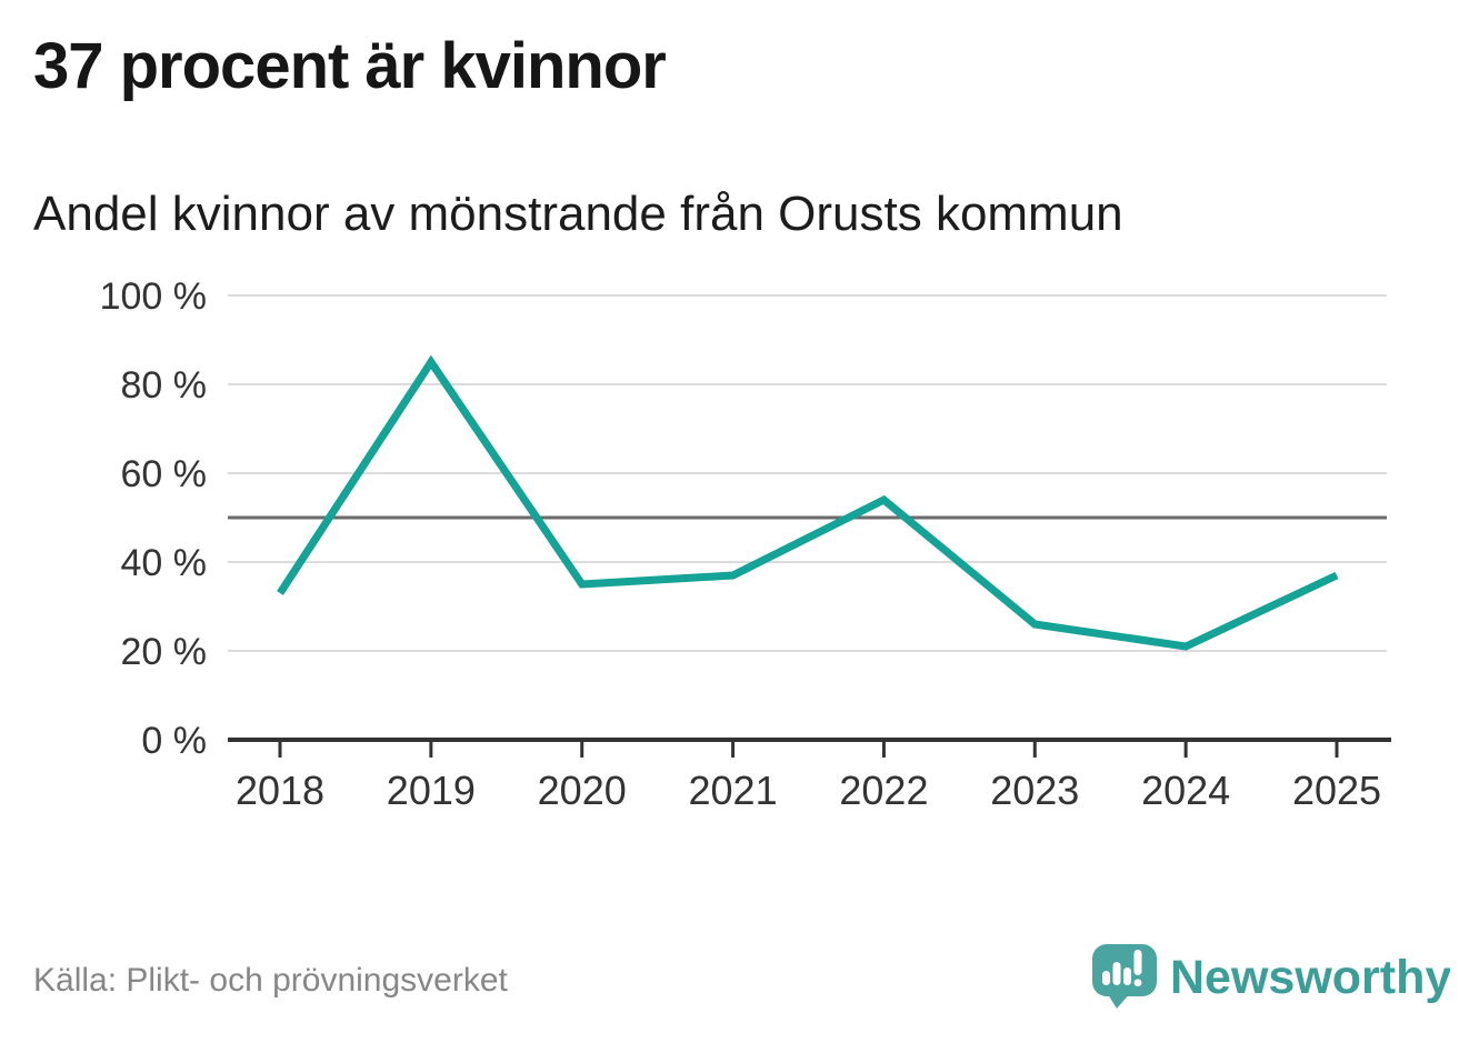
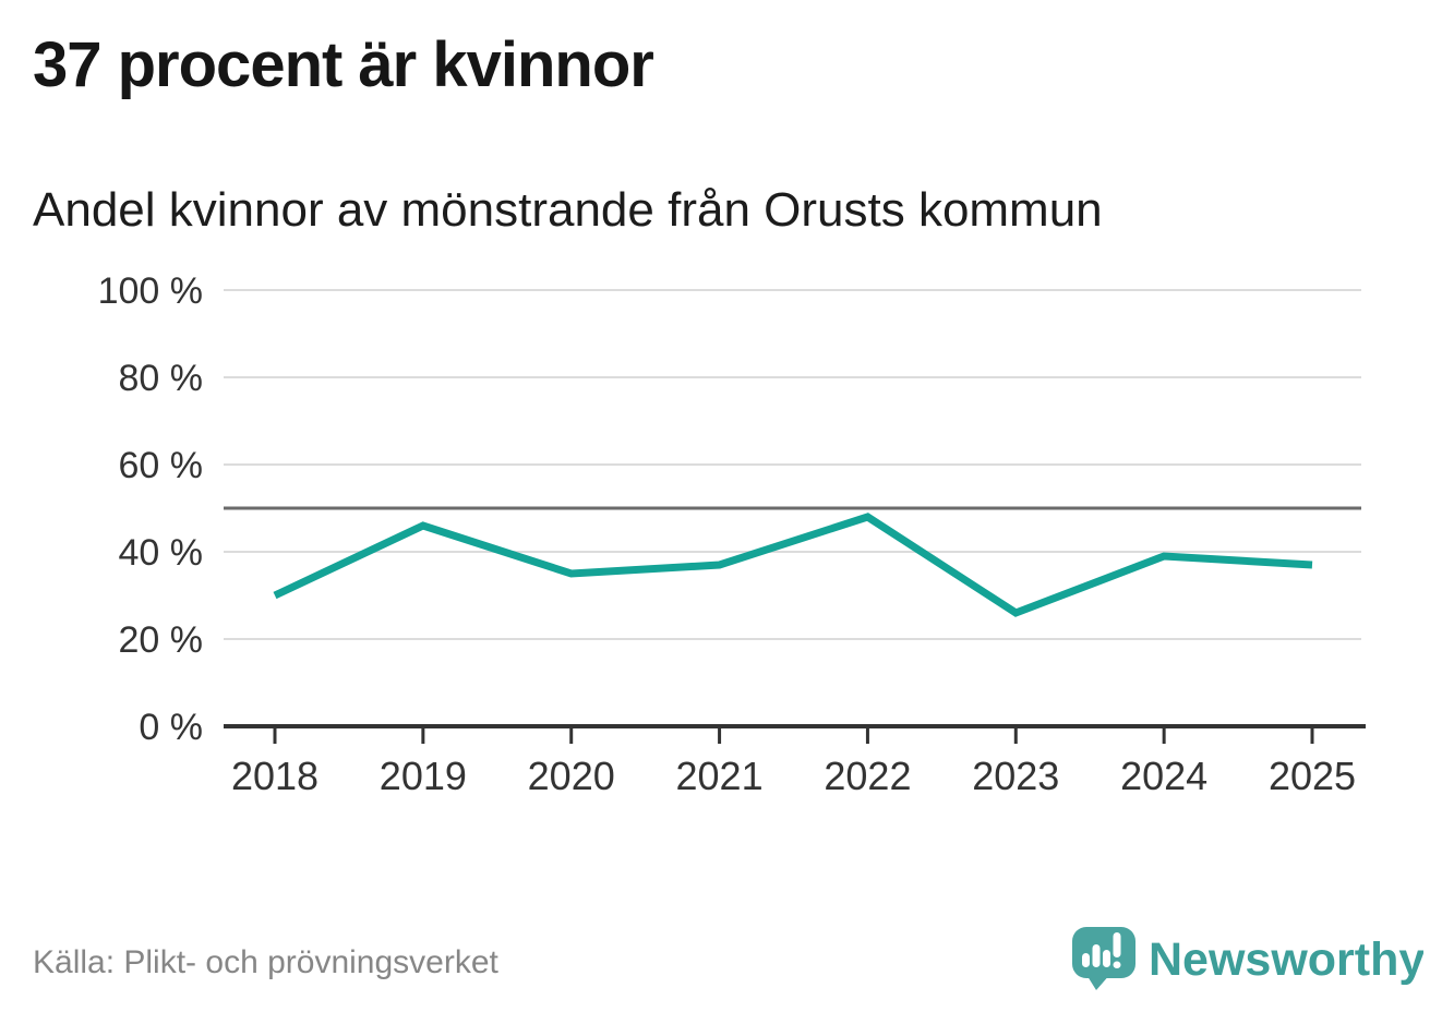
2018: 33% -> 30%
2019: 85% -> 46%
2022: 54% -> 48%
2024: 21% -> 39%
